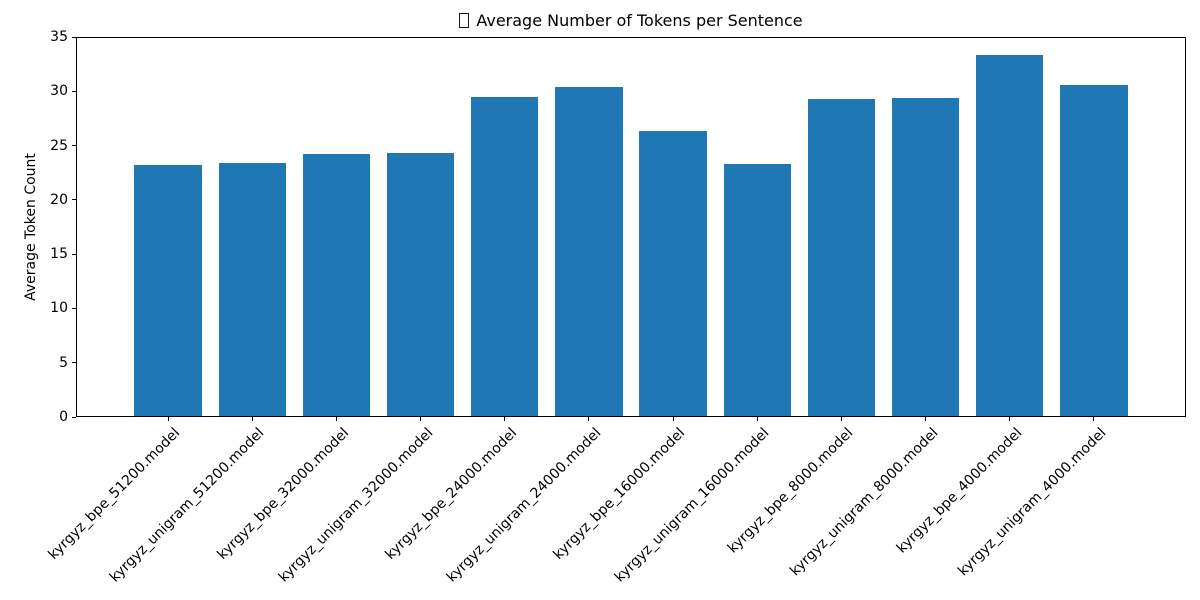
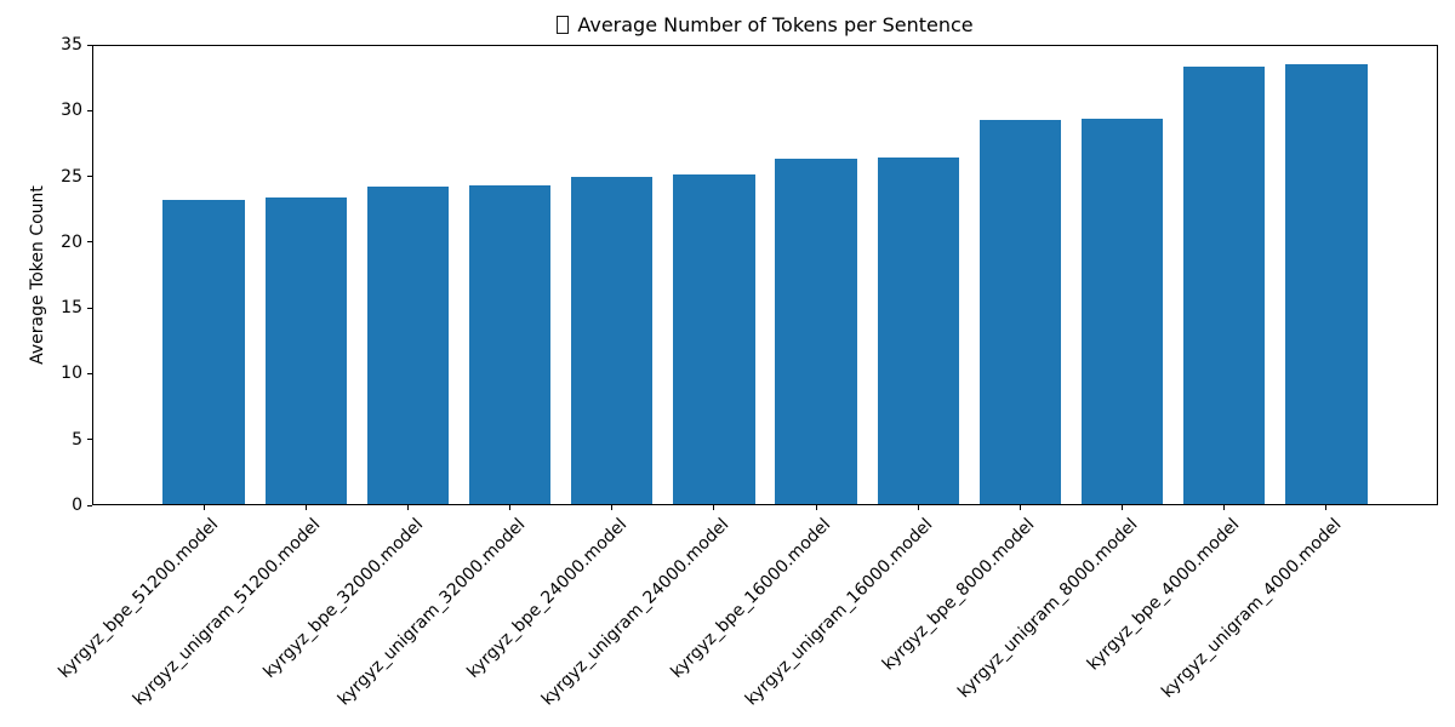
kyrgyz_bpe_24000.model: 29.5 -> 25.0
kyrgyz_unigram_24000.model: 30.4 -> 25.1
kyrgyz_unigram_16000.model: 23.3 -> 26.4
kyrgyz_unigram_4000.model: 30.6 -> 33.5
